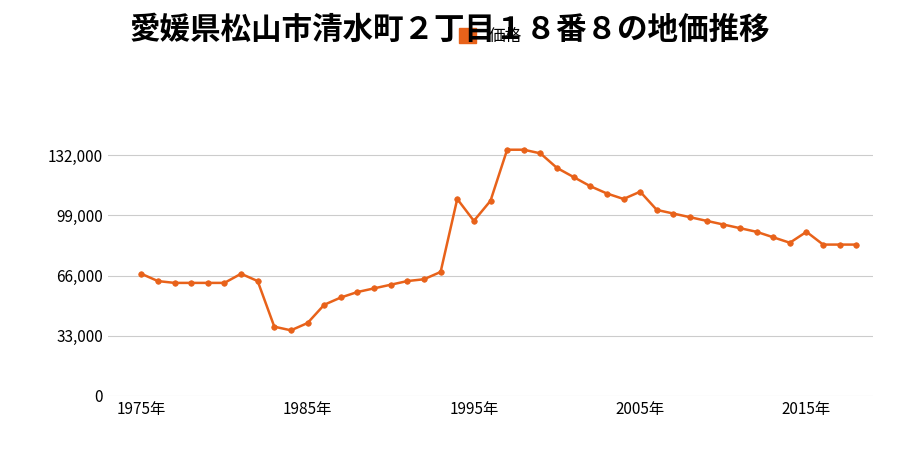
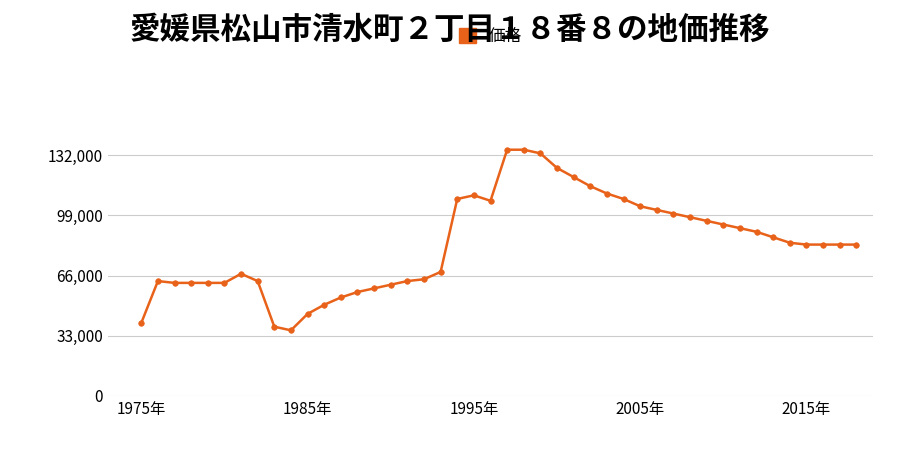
1975年: 67,000 -> 40,000
1985年: 40,000 -> 45,000
1995年: 96,000 -> 110,000
2005年: 112,000 -> 104,000
2015年: 90,000 -> 83,000
